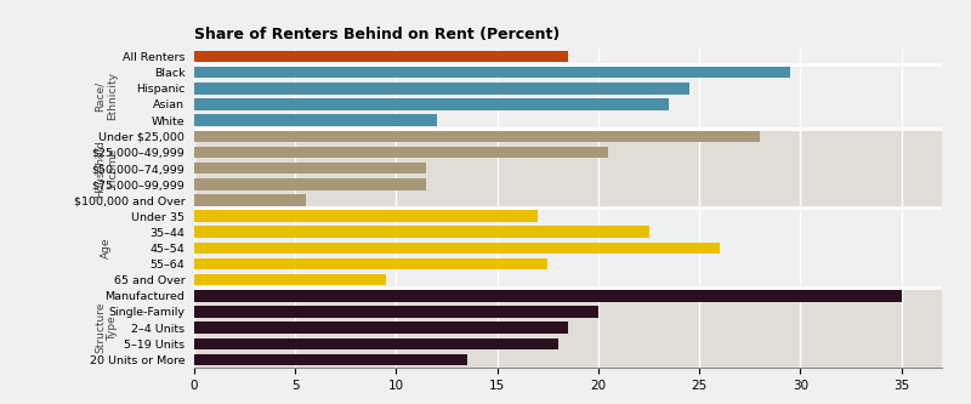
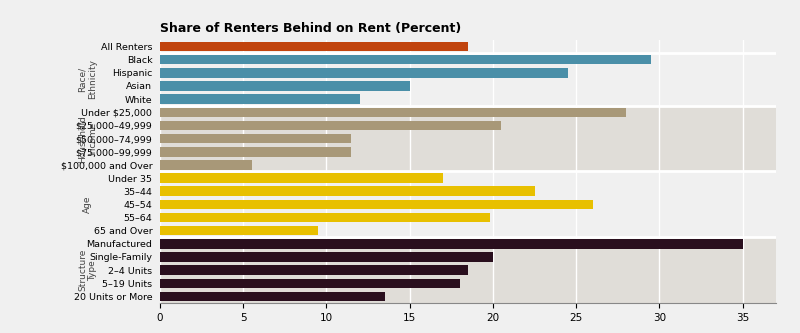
Asian: 23.5 -> 15.0
55–64: 17.5 -> 19.8
